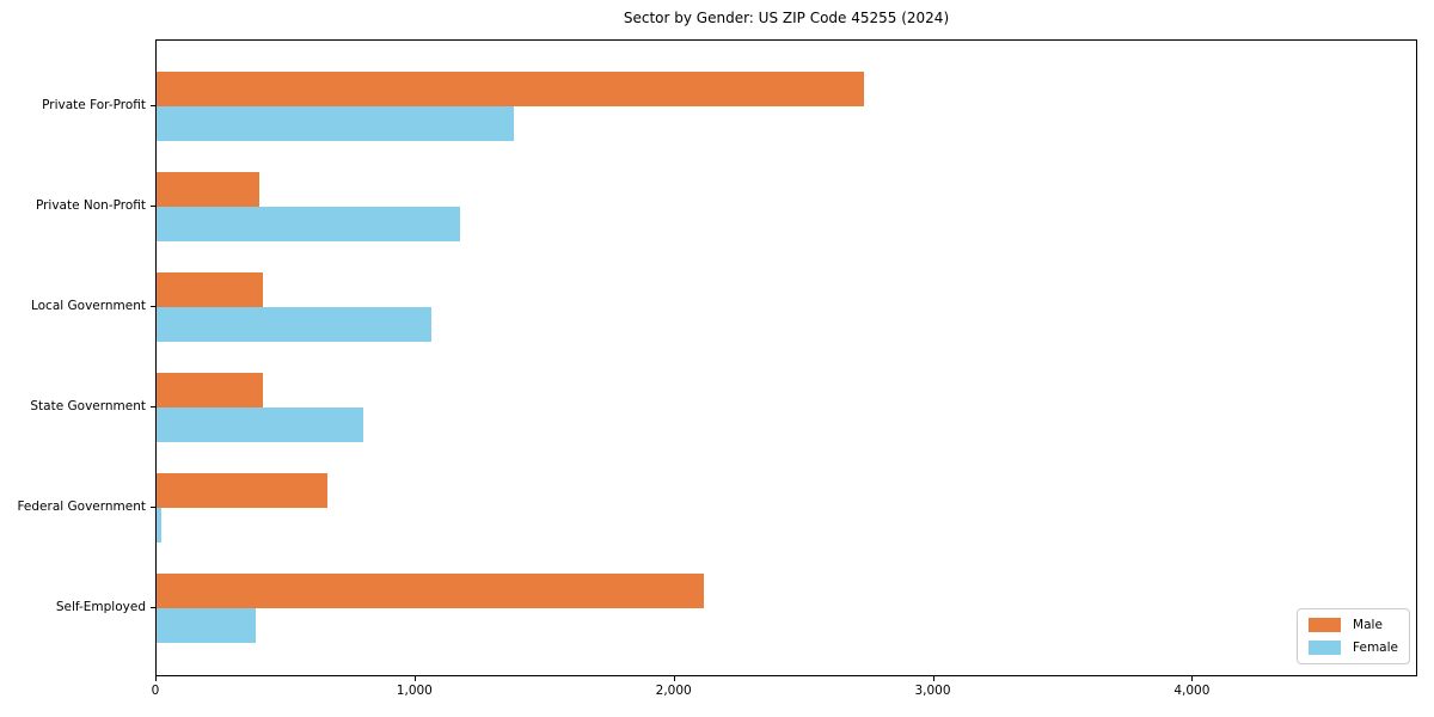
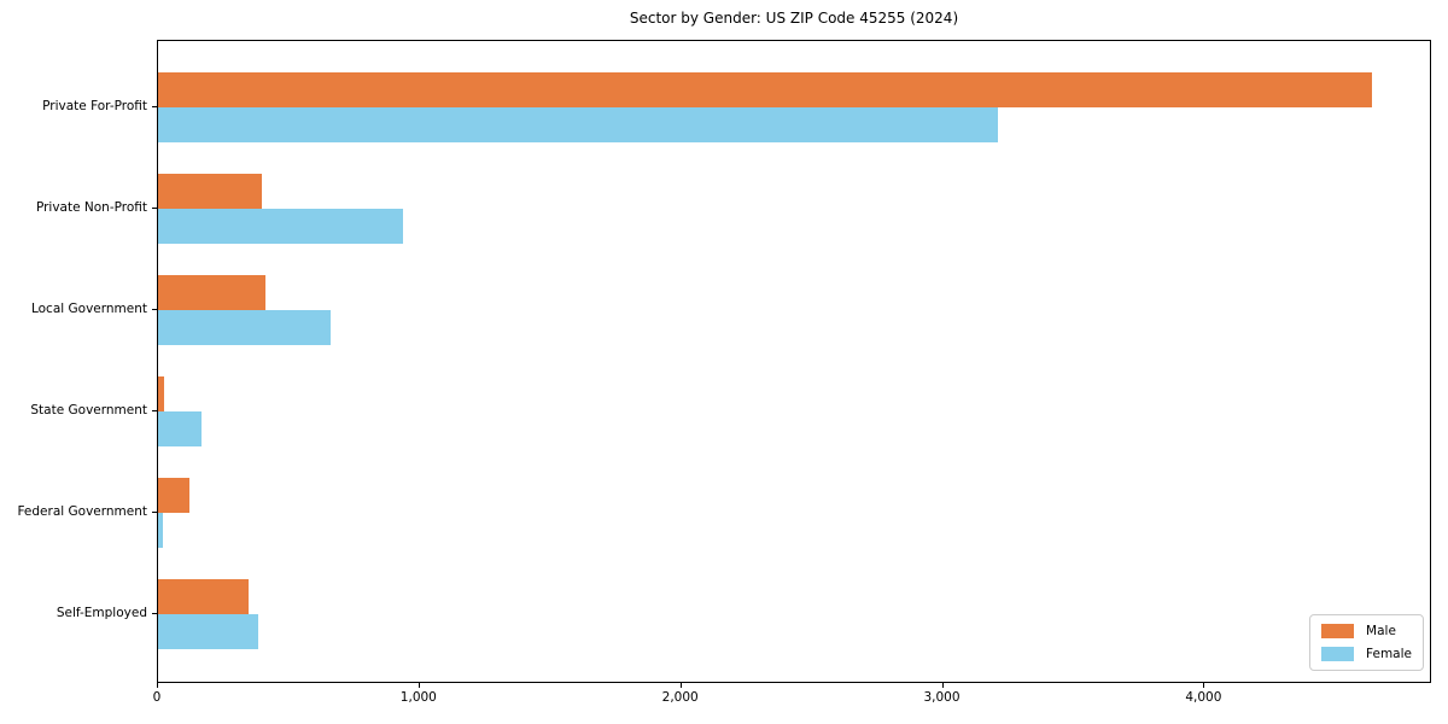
Male/Private For-Profit: 2730 -> 4640
Female/Private For-Profit: 1380 -> 3210
Female/Private Non-Profit: 1170 -> 940
Female/Local Government: 1060 -> 660
Male/State Government: 410 -> 20
Female/State Government: 800 -> 160
Male/Federal Government: 660 -> 120
Male/Self-Employed: 2110 -> 340
